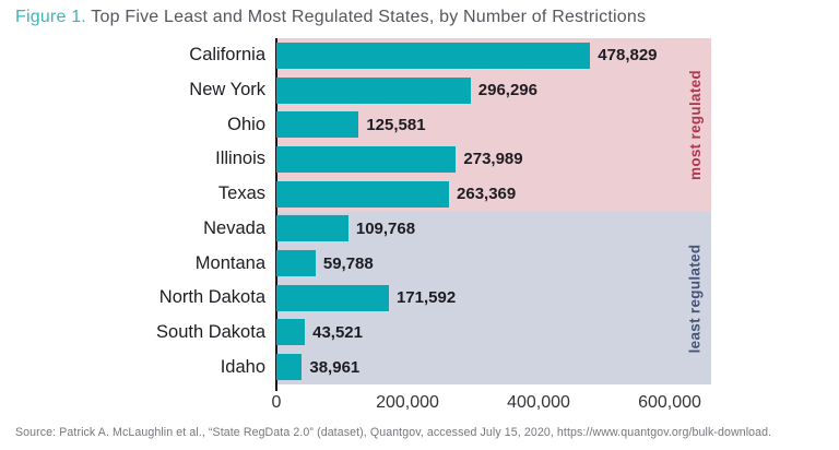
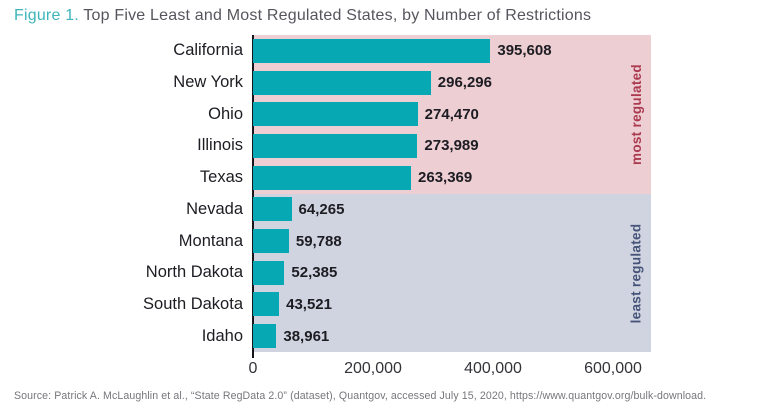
California: 478,829 -> 395,608
Ohio: 125,581 -> 274,470
Nevada: 109,768 -> 64,265
North Dakota: 171,592 -> 52,385
